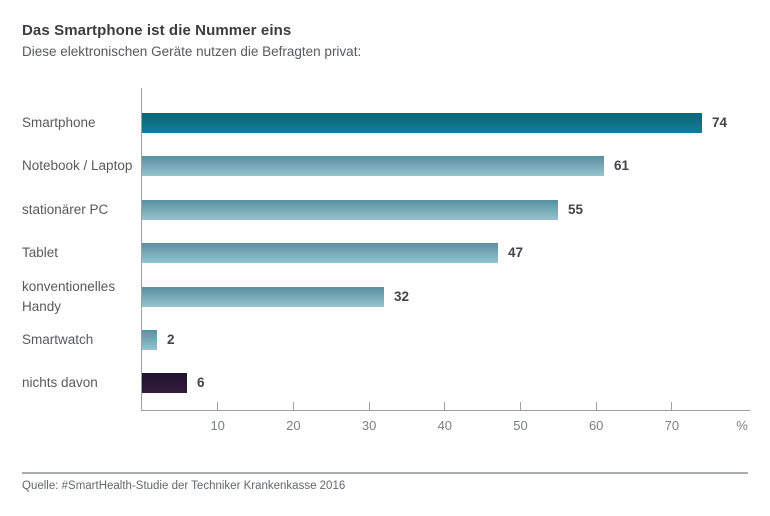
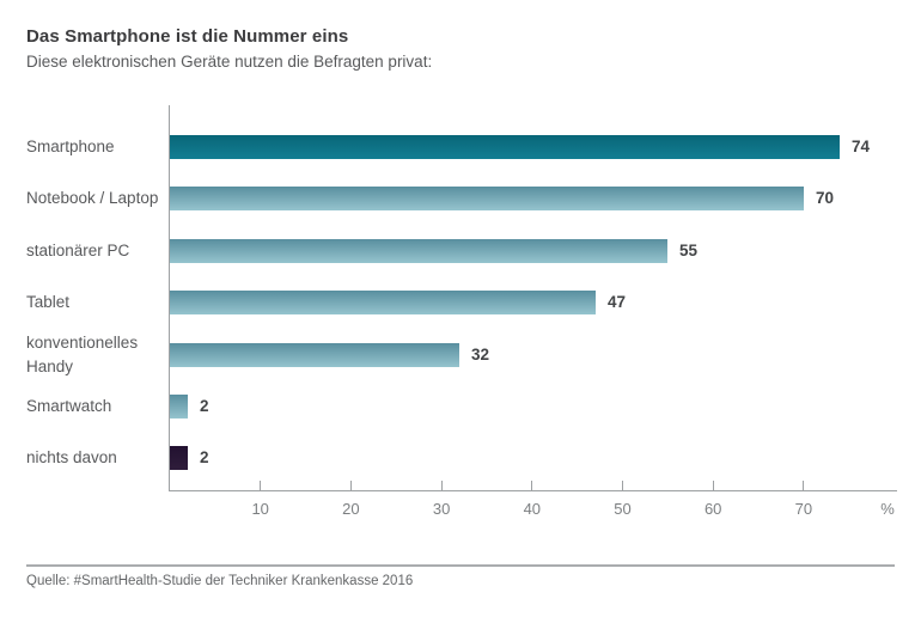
Notebook / Laptop: 61 -> 70
nichts davon: 6 -> 2
